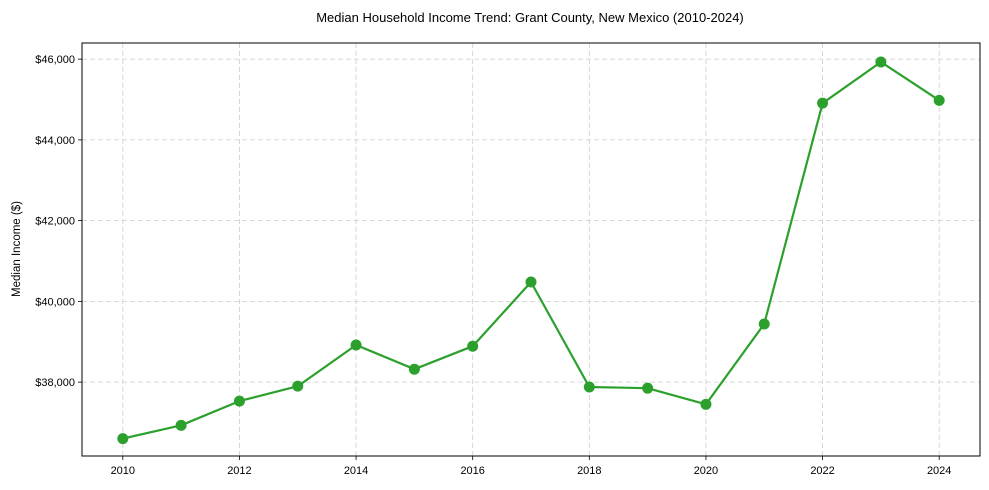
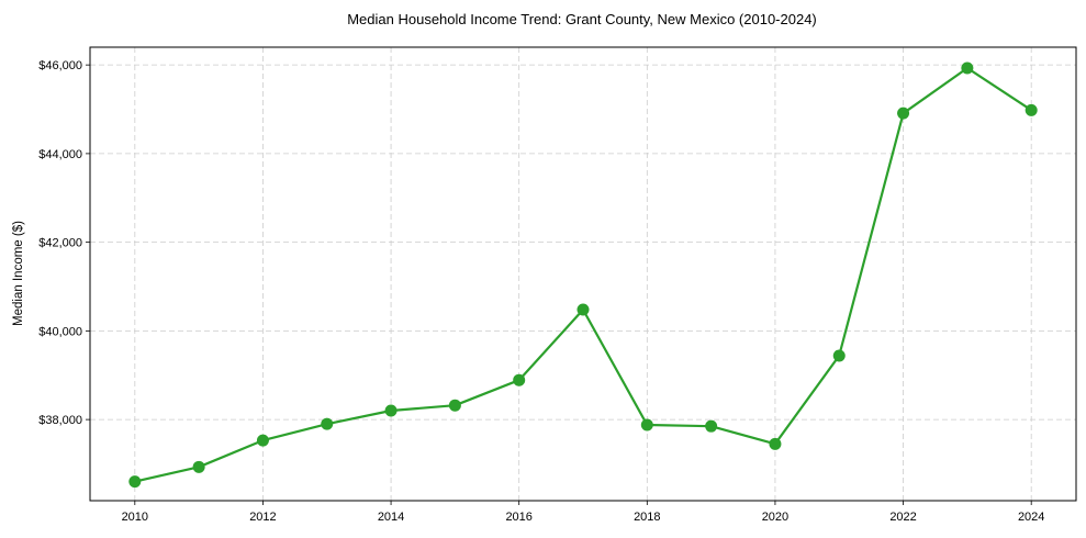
2014: $38900 -> $38200
